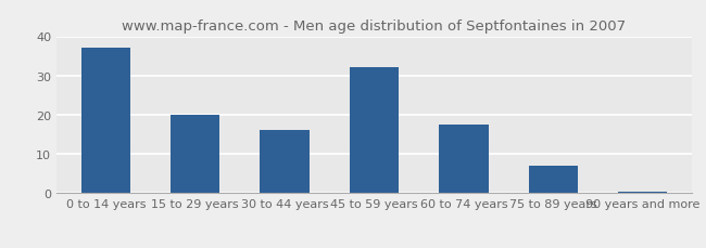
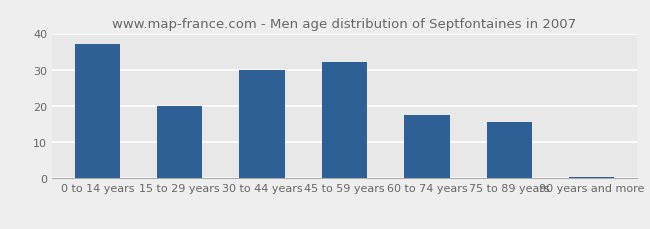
30 to 44 years: 16.0 -> 30.0
75 to 89 years: 7.0 -> 15.5
